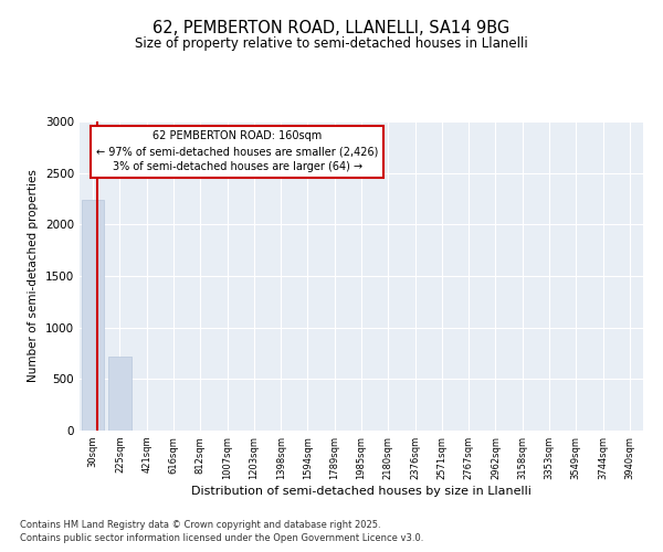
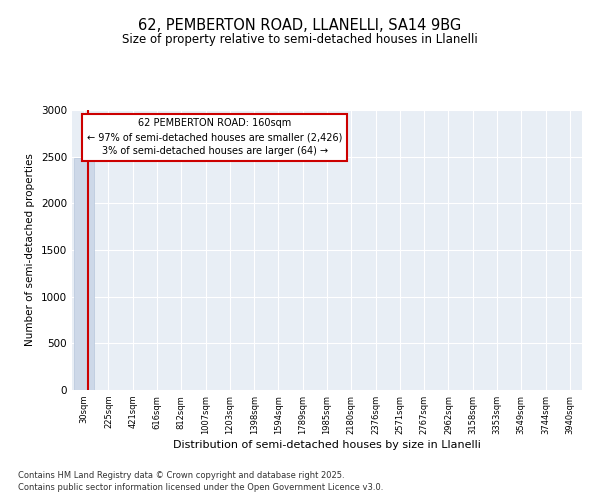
30sqm: 2240 -> 2490
225sqm: 720 -> 0
